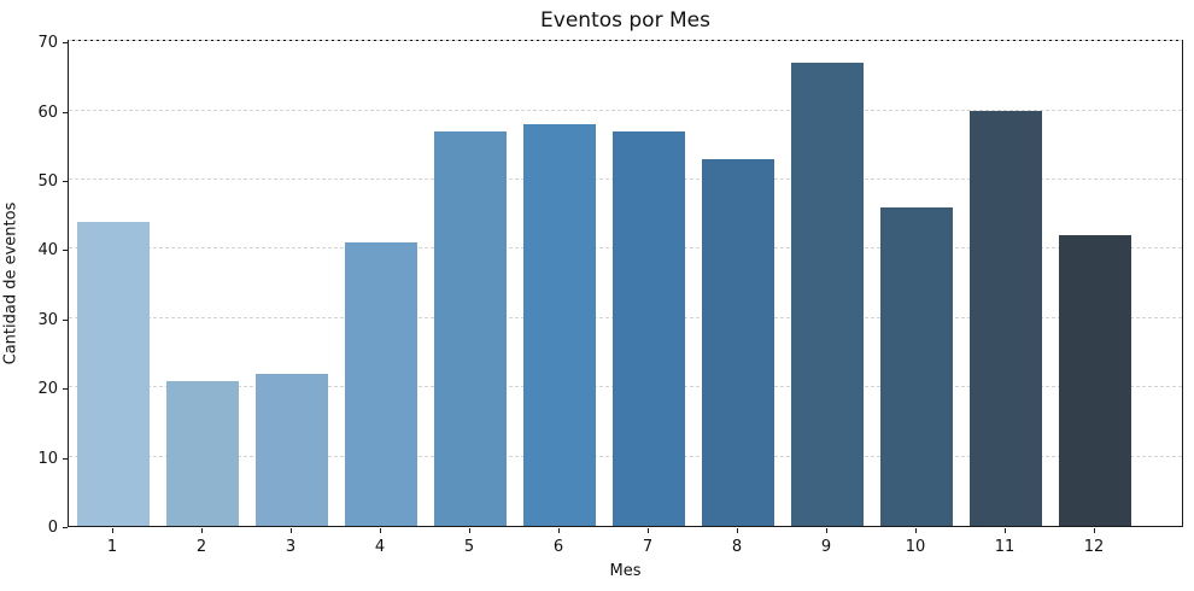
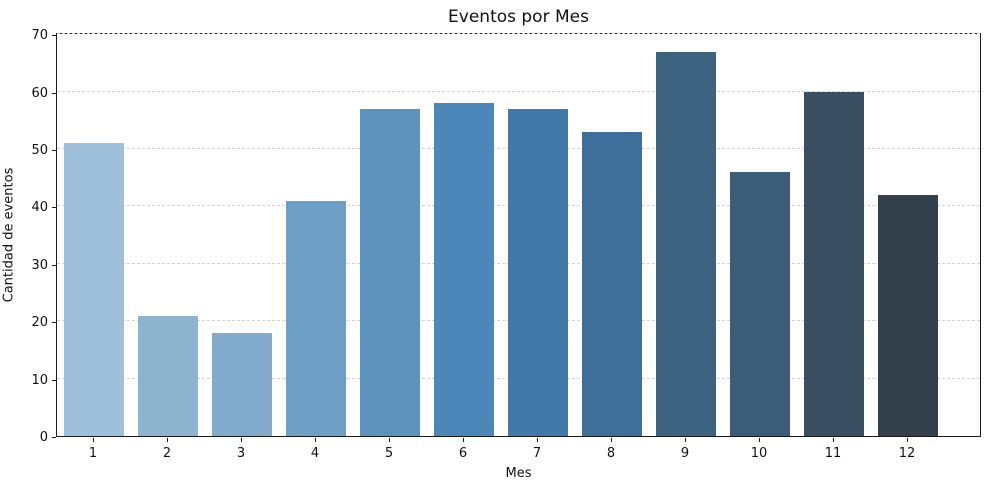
1: 44 -> 51
3: 22 -> 18
